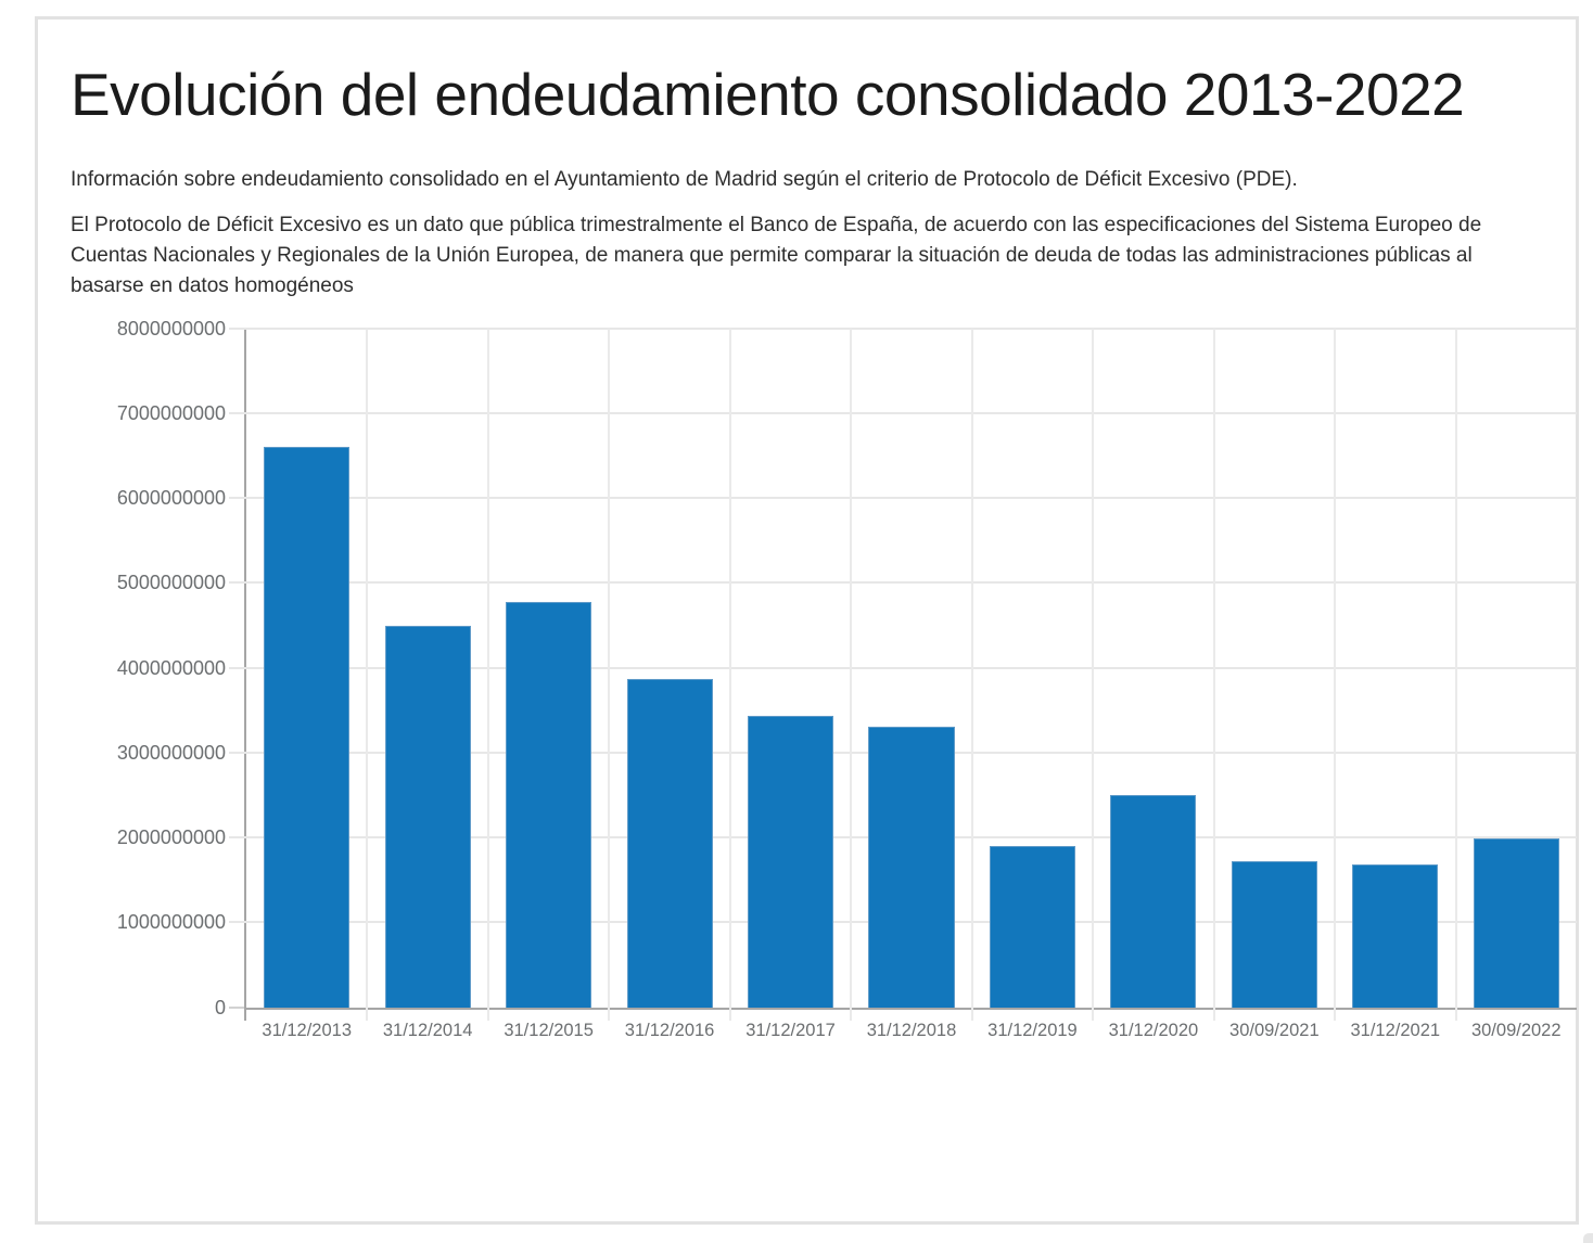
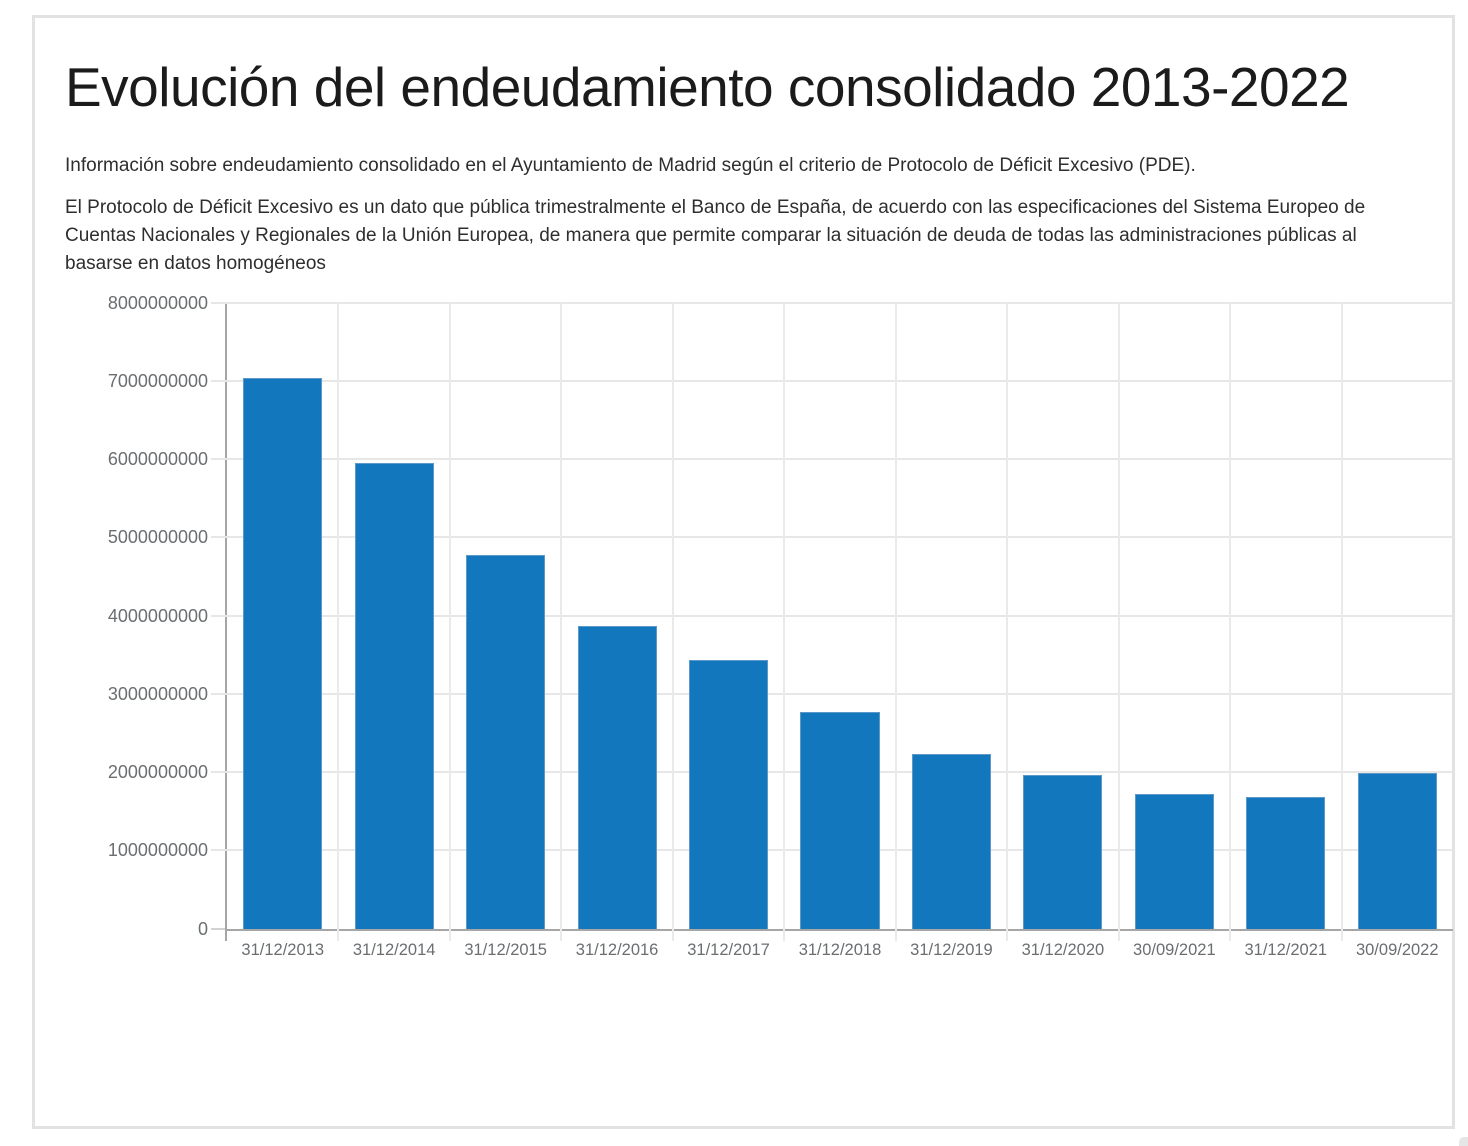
31/12/2013: 6600000000 -> 7000000000
31/12/2014: 4500000000 -> 6000000000
31/12/2018: 3300000000 -> 2800000000
31/12/2019: 1900000000 -> 2200000000
31/12/2020: 2500000000 -> 2000000000
